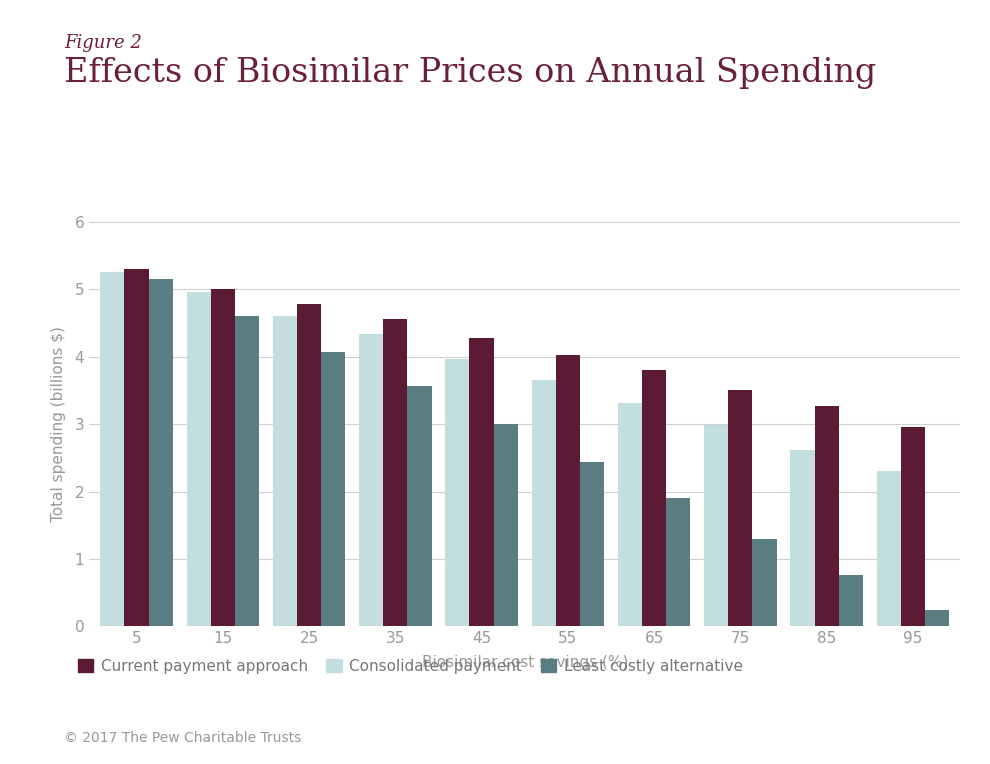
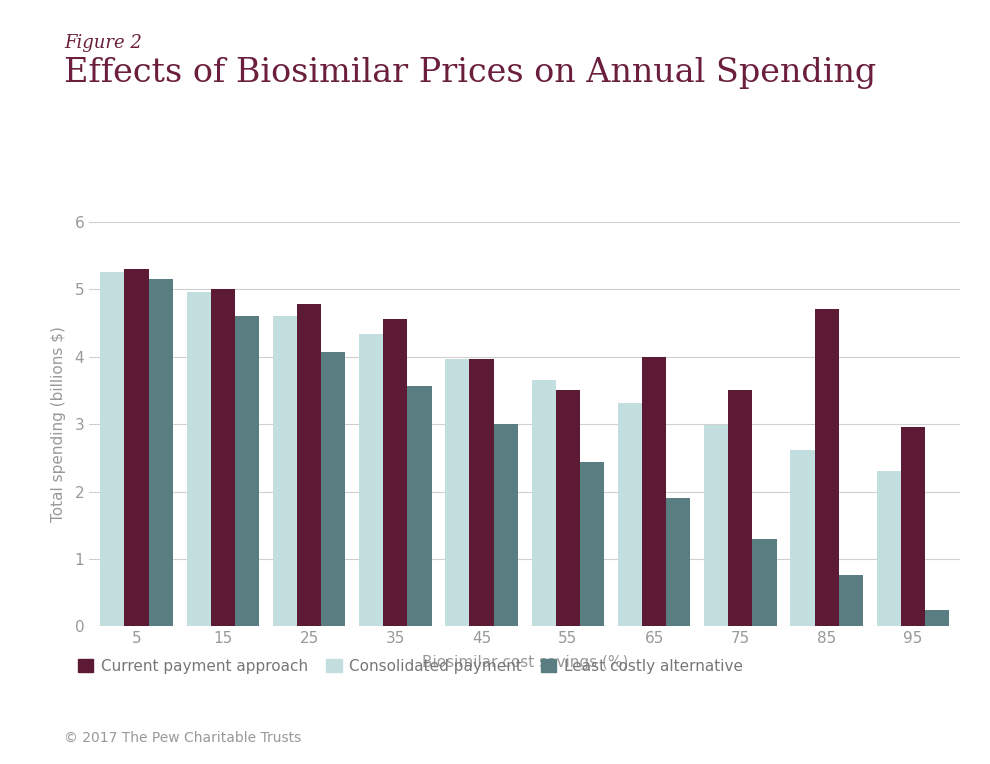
Current payment approach/45: 4.27 -> 3.96
Current payment approach/55: 4.02 -> 3.50
Current payment approach/65: 3.80 -> 4.00
Current payment approach/85: 3.26 -> 4.70
